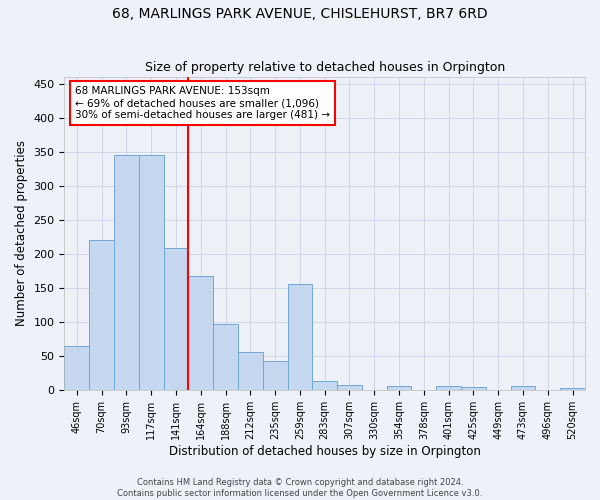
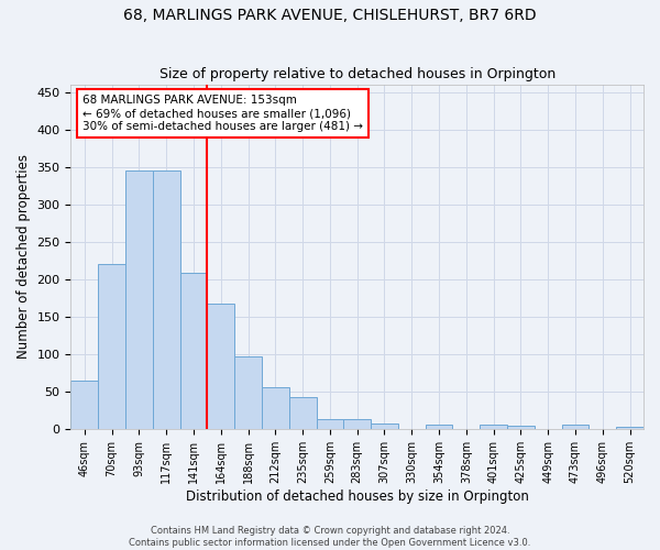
259sqm: 156 -> 13
